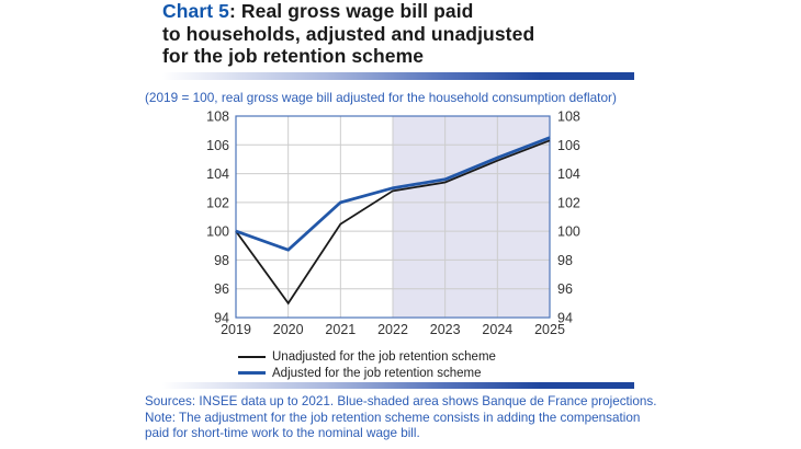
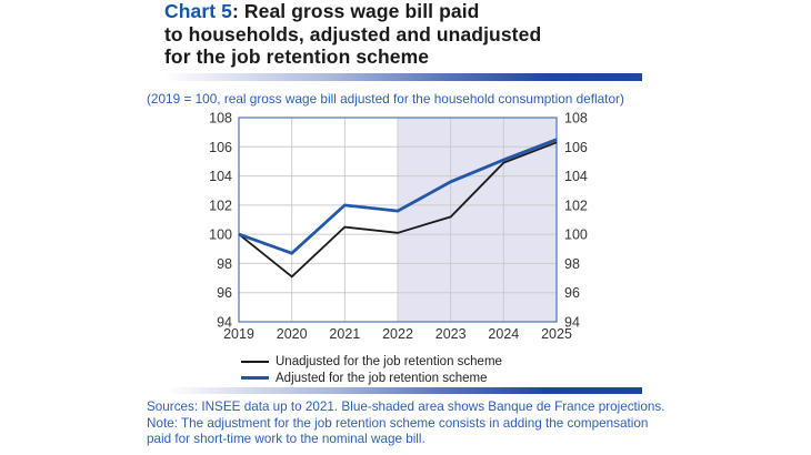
Unadjusted for the job retention scheme/2020: 95.0 -> 97.1
Unadjusted for the job retention scheme/2022: 102.8 -> 100.1
Adjusted for the job retention scheme/2022: 103.0 -> 101.6
Unadjusted for the job retention scheme/2023: 103.4 -> 101.2
